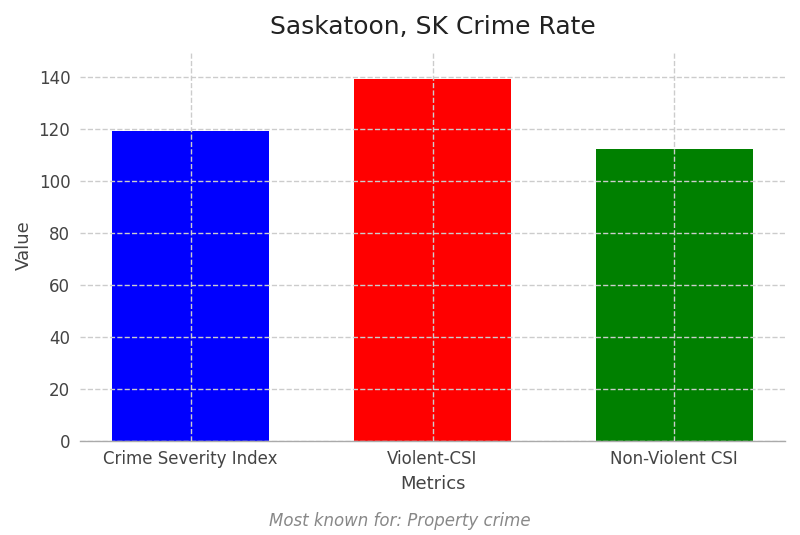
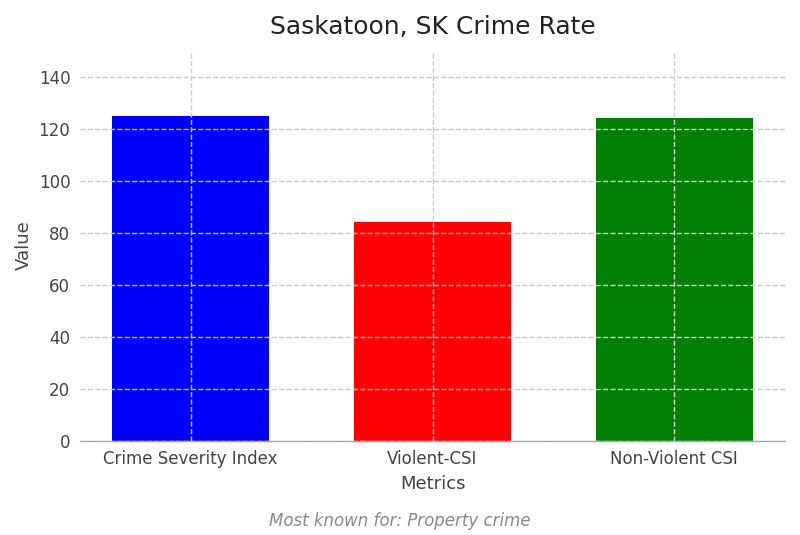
Crime Severity Index: 119 -> 125
Violent-CSI: 139 -> 84
Non-Violent CSI: 112 -> 124
